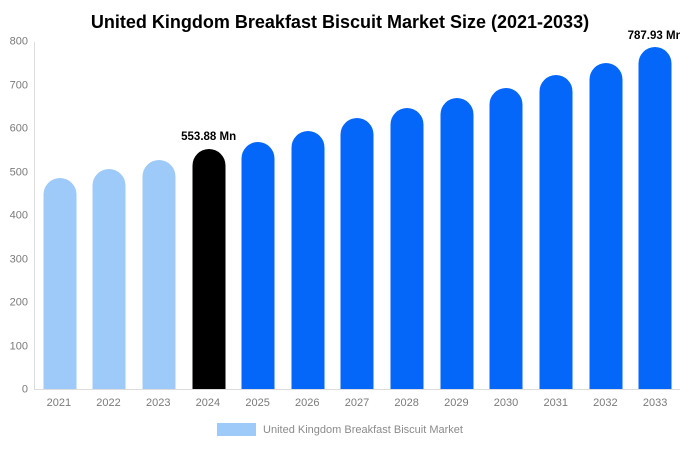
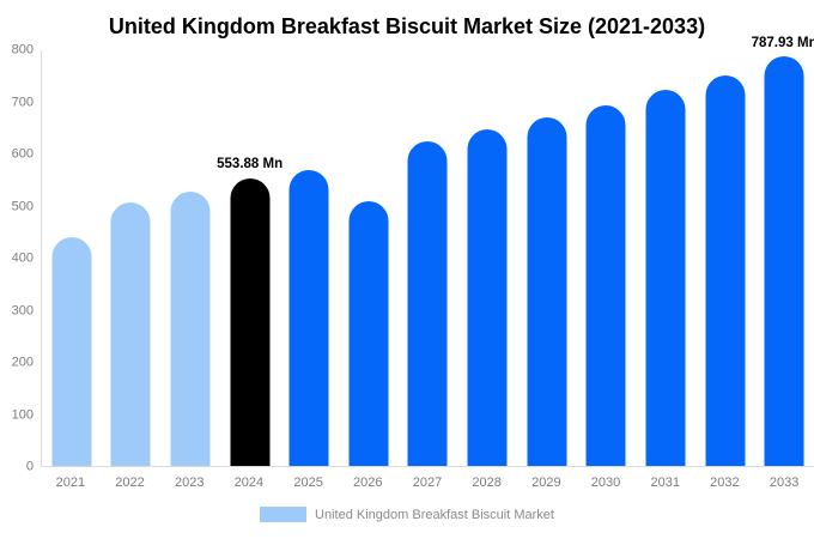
2021: 490 -> 440
2026: 590 -> 510
